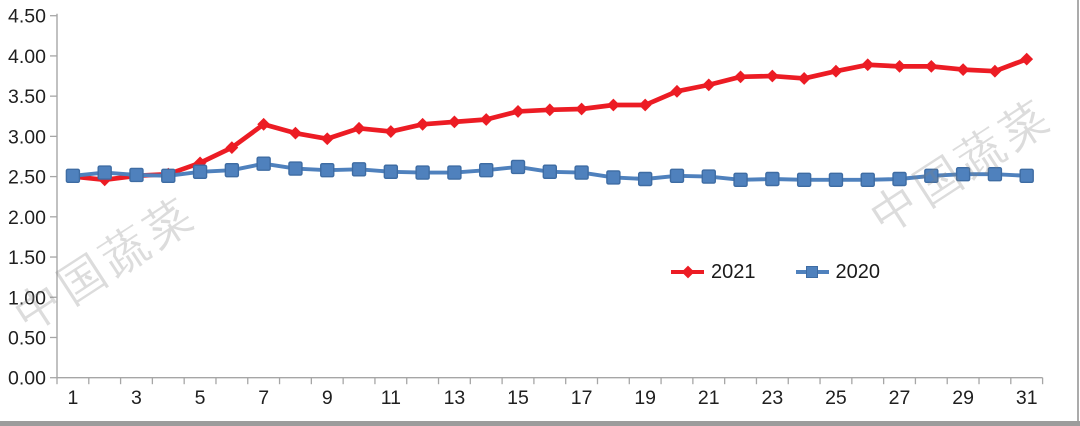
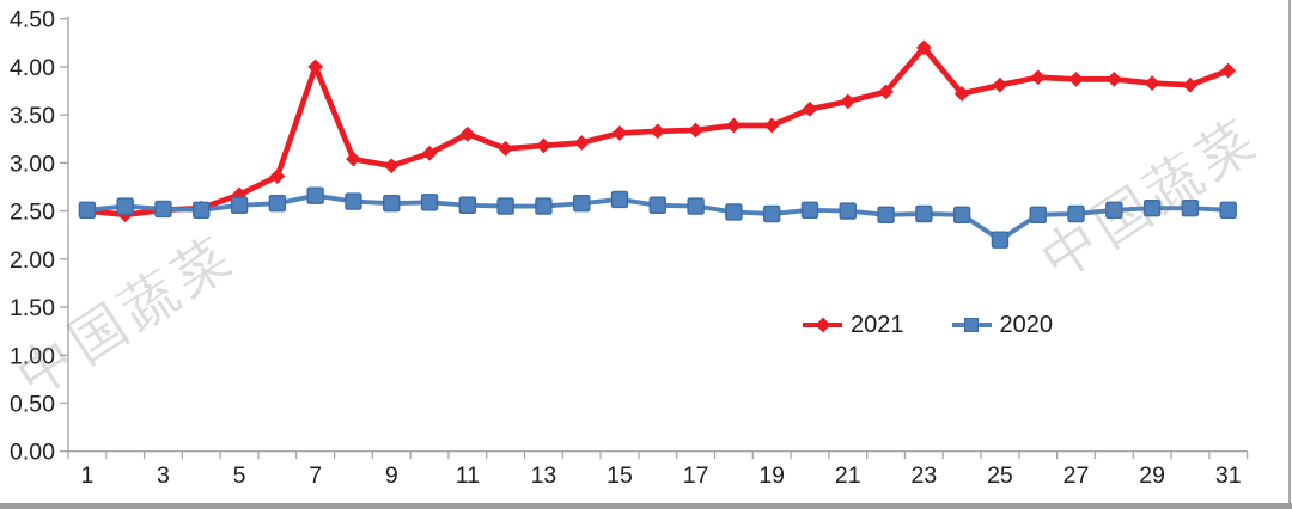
2021/7: 3.1 -> 4.0
2021/11: 3.1 -> 3.3
2021/23: 3.8 -> 4.2
2020/25: 2.5 -> 2.2
